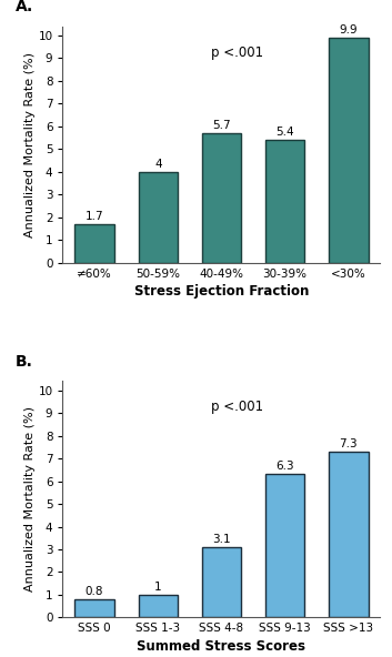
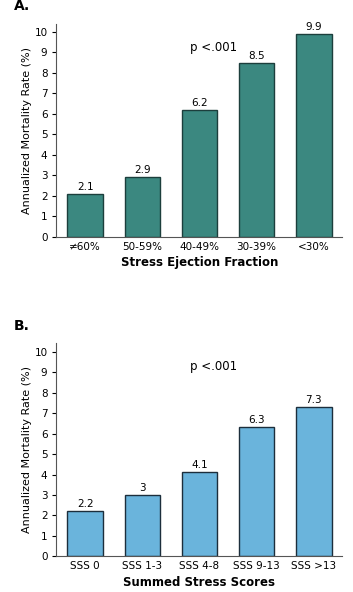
≠60%: 1.7 -> 2.1
50-59%: 4 -> 2.9
40-49%: 5.7 -> 6.2
30-39%: 5.4 -> 8.5
SSS 0: 0.8 -> 2.2
SSS 1-3: 1 -> 3
SSS 4-8: 3.1 -> 4.1
